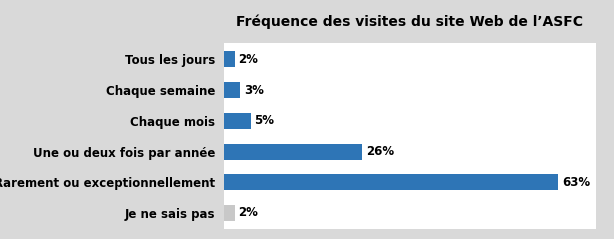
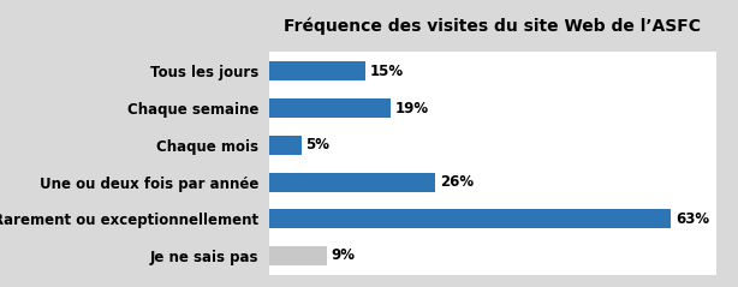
Tous les jours: 2% -> 15%
Chaque semaine: 3% -> 19%
Je ne sais pas: 2% -> 9%
